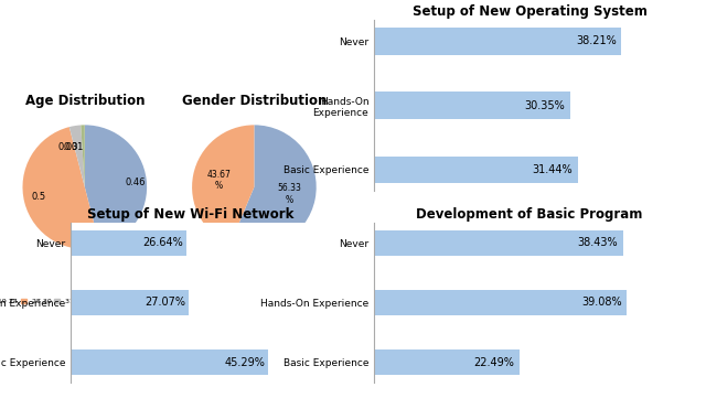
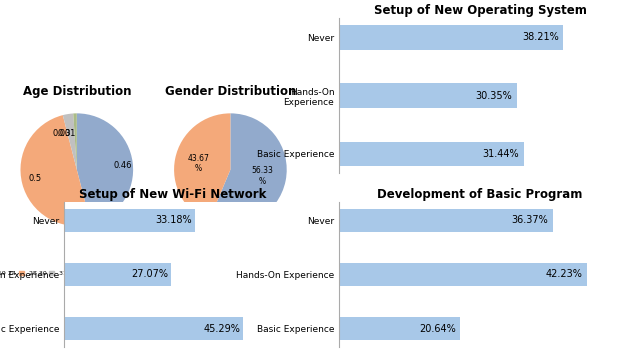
Setup of New Wi-Fi Network/Never: 26.64% -> 33.18%
Development of Basic Program/Never: 38.43% -> 36.37%
Development of Basic Program/Hands-On Experience: 39.08% -> 42.23%
Development of Basic Program/Basic Experience: 22.49% -> 20.64%
